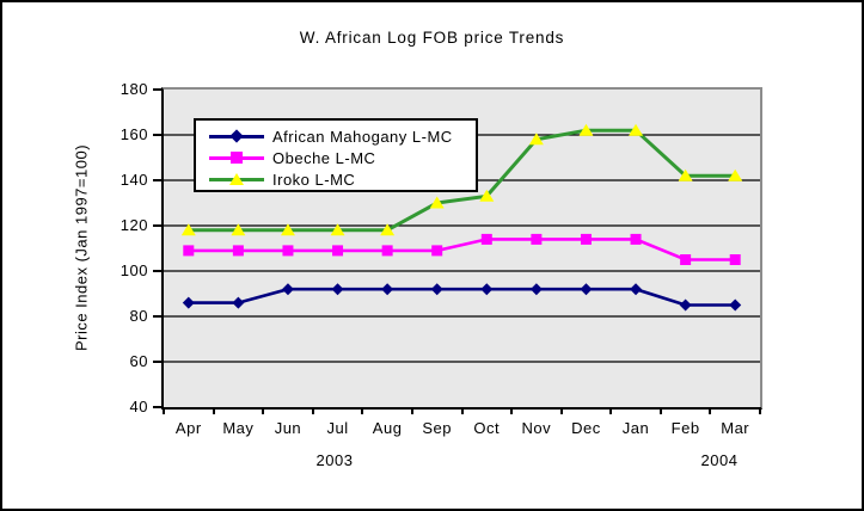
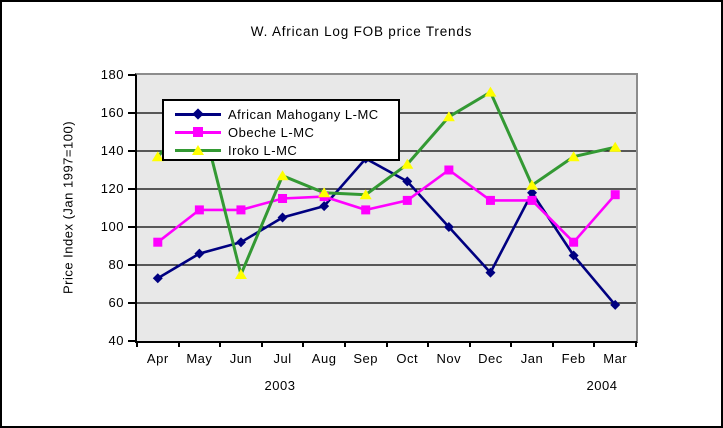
African Mahogany L-MC/Apr: 86 -> 73
Obeche L-MC/Apr: 109 -> 92
Iroko L-MC/Apr: 118 -> 137
Iroko L-MC/May: 118 -> 162
Iroko L-MC/Jun: 118 -> 75
African Mahogany L-MC/Jul: 92 -> 105
Obeche L-MC/Jul: 109 -> 115
Iroko L-MC/Jul: 118 -> 127
African Mahogany L-MC/Aug: 92 -> 111
Obeche L-MC/Aug: 109 -> 116
African Mahogany L-MC/Sep: 92 -> 136
Iroko L-MC/Sep: 130 -> 117
African Mahogany L-MC/Oct: 92 -> 124
African Mahogany L-MC/Nov: 92 -> 100
Obeche L-MC/Nov: 114 -> 130
African Mahogany L-MC/Dec: 92 -> 76
Iroko L-MC/Dec: 162 -> 171
African Mahogany L-MC/Jan: 92 -> 118
Iroko L-MC/Jan: 162 -> 122
Obeche L-MC/Feb: 105 -> 92
Iroko L-MC/Feb: 142 -> 137
African Mahogany L-MC/Mar: 85 -> 59
Obeche L-MC/Mar: 105 -> 117
